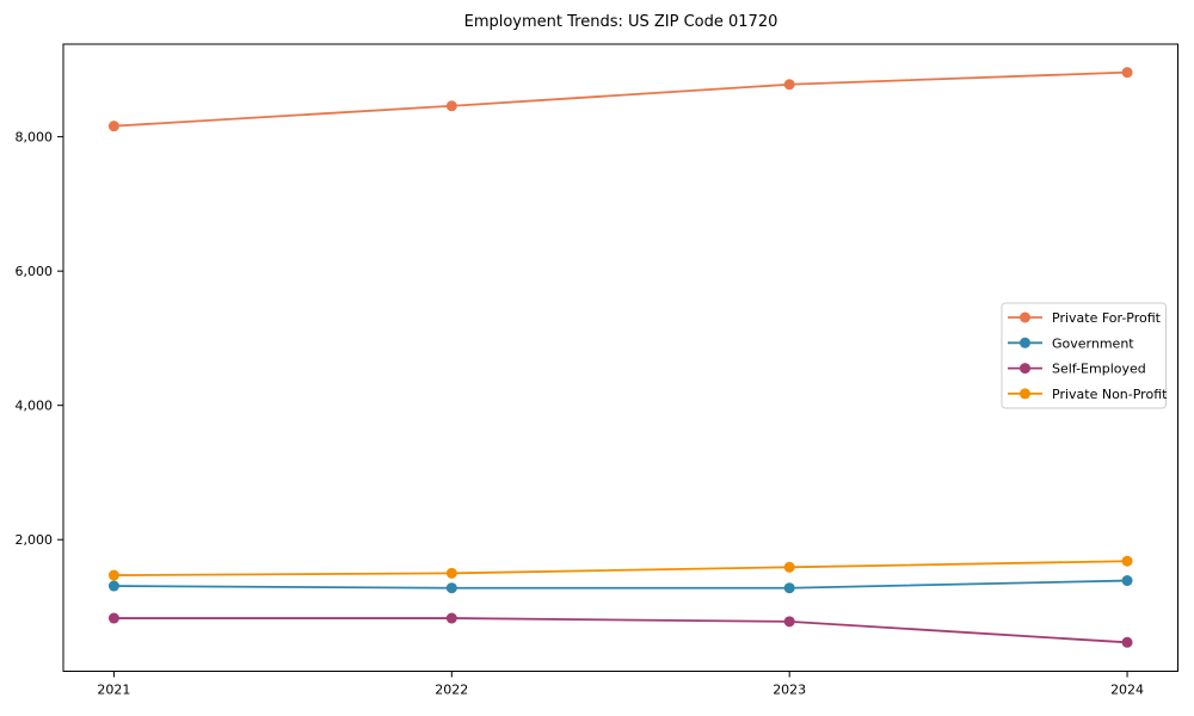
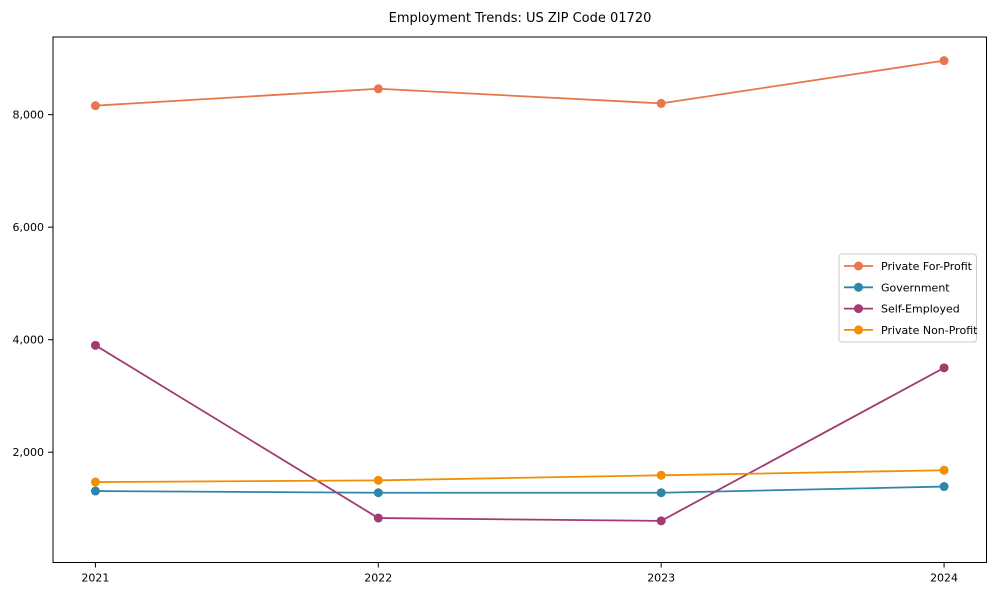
Self-Employed/2021: 800 -> 3900
Private For-Profit/2023: 8800 -> 8200
Self-Employed/2024: 500 -> 3500
